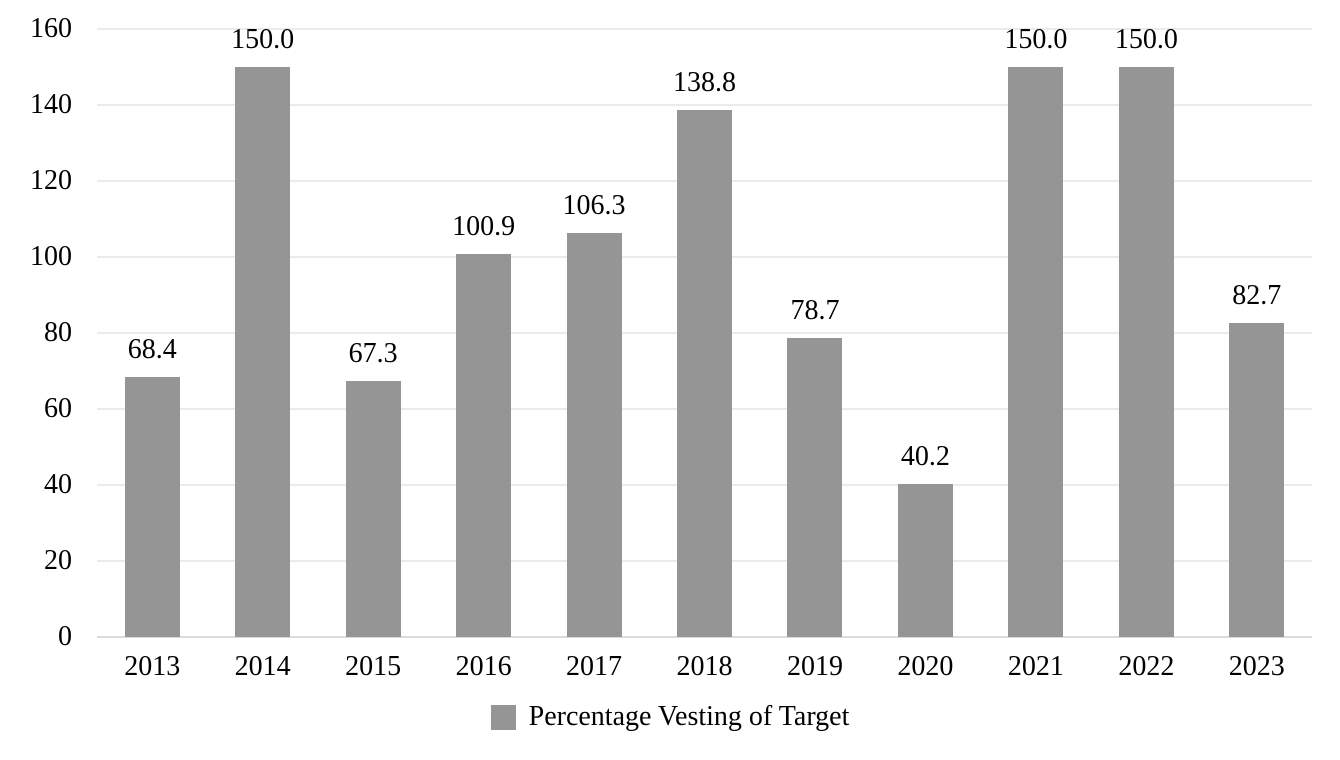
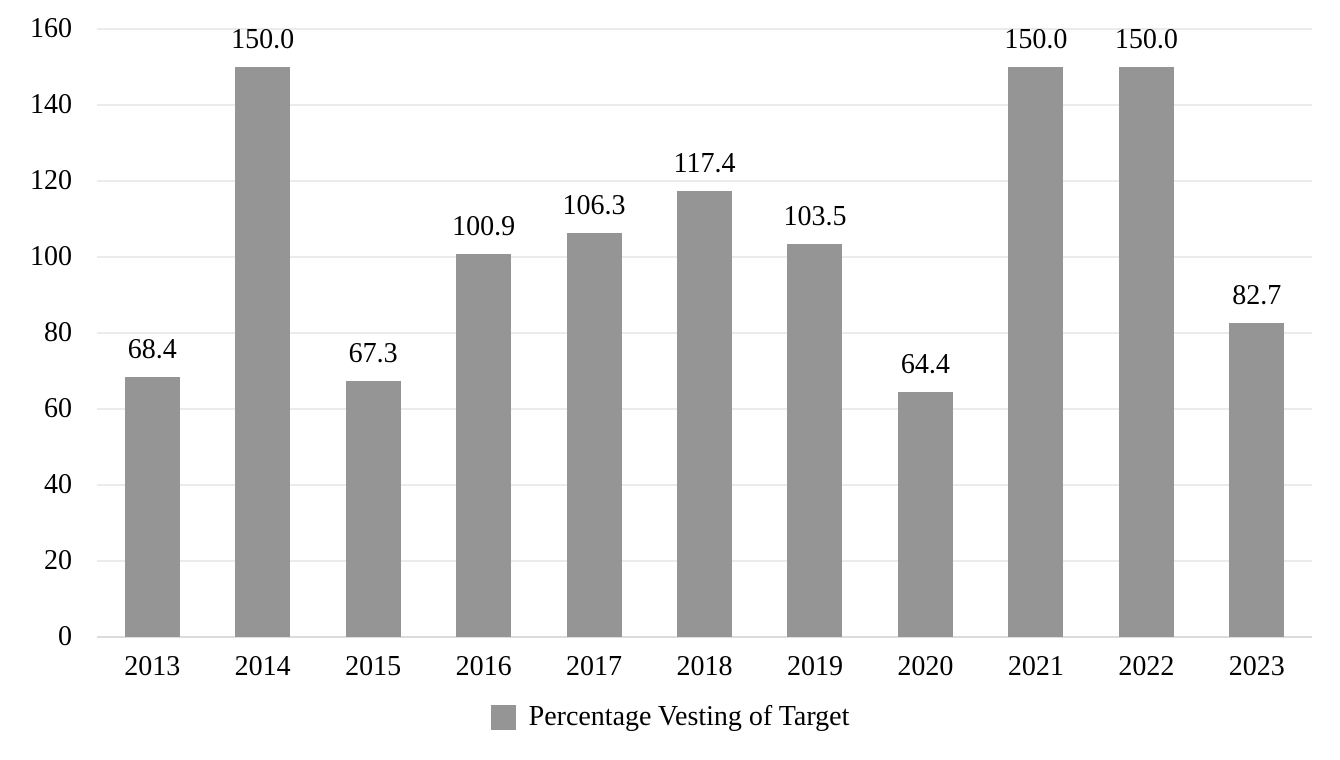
2018: 138.8 -> 117.4
2019: 78.7 -> 103.5
2020: 40.2 -> 64.4
